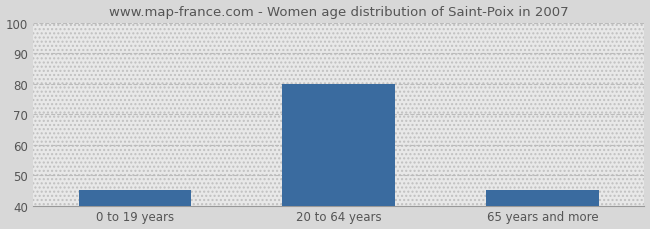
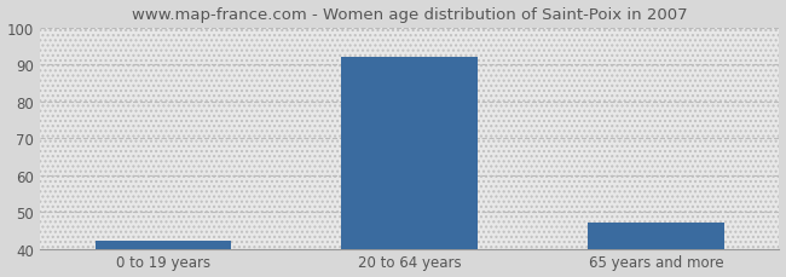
0 to 19 years: 45 -> 42
20 to 64 years: 80 -> 92
65 years and more: 45 -> 47
